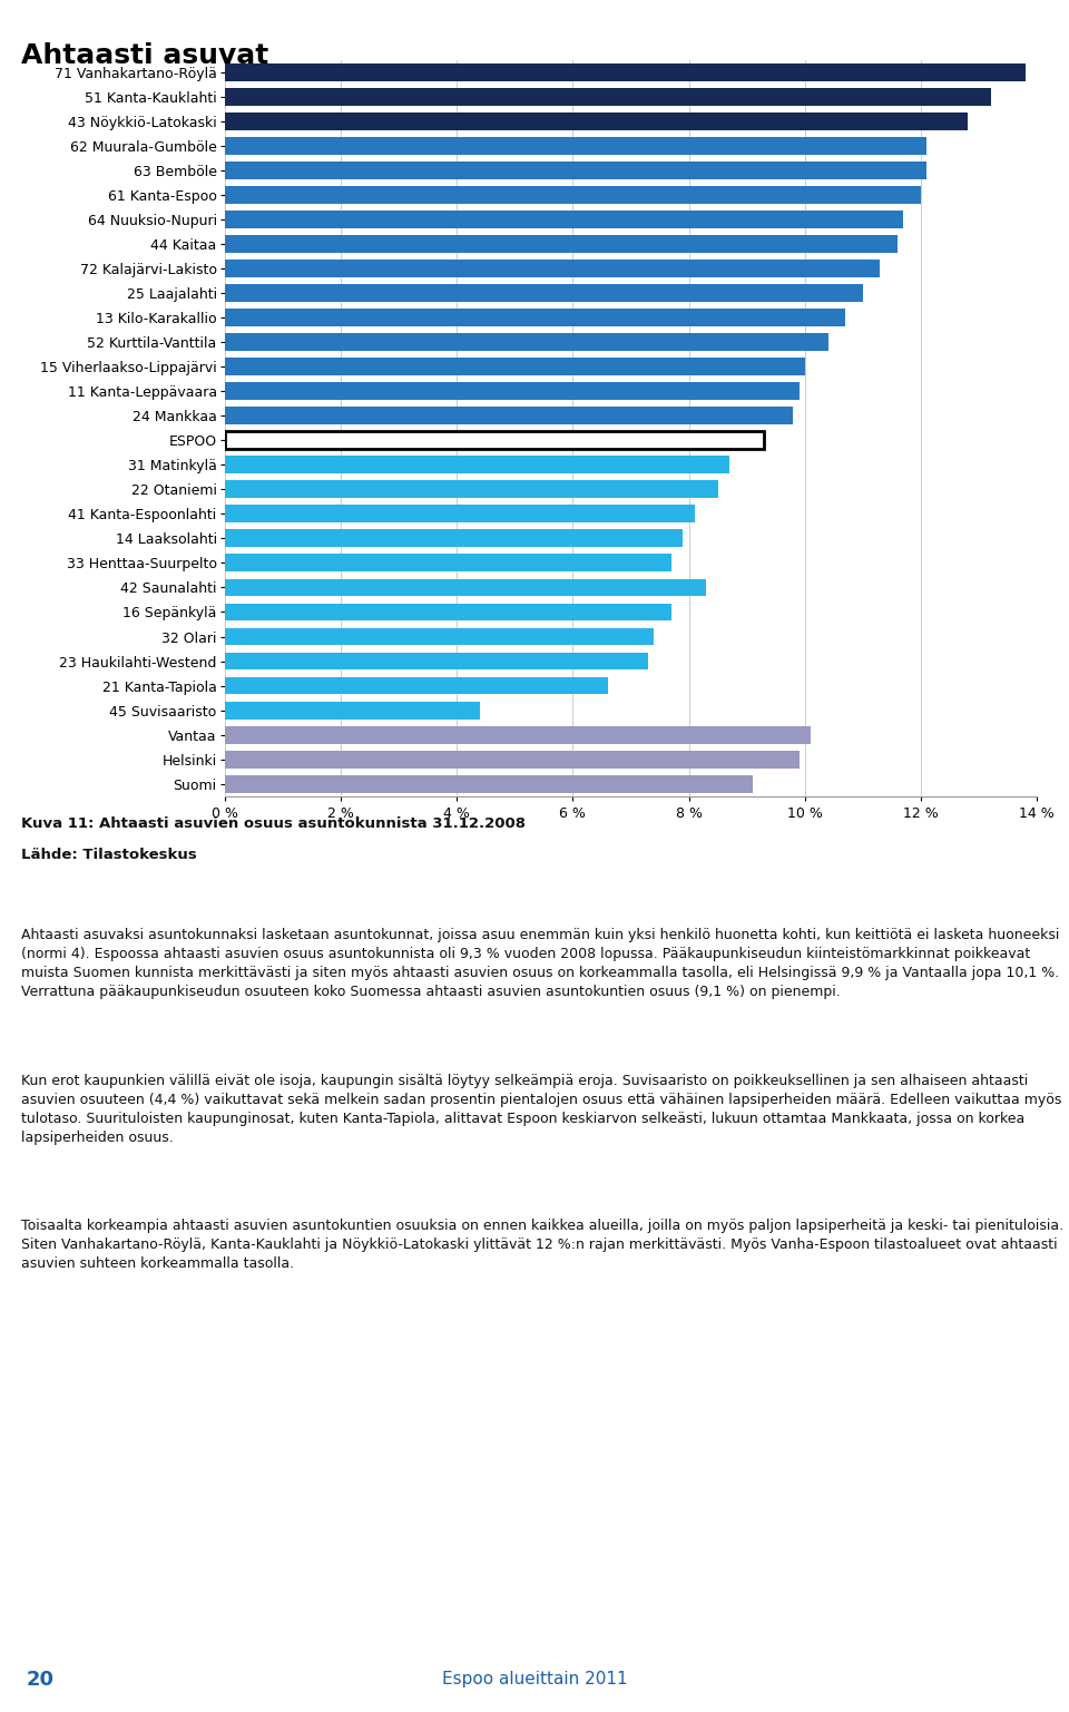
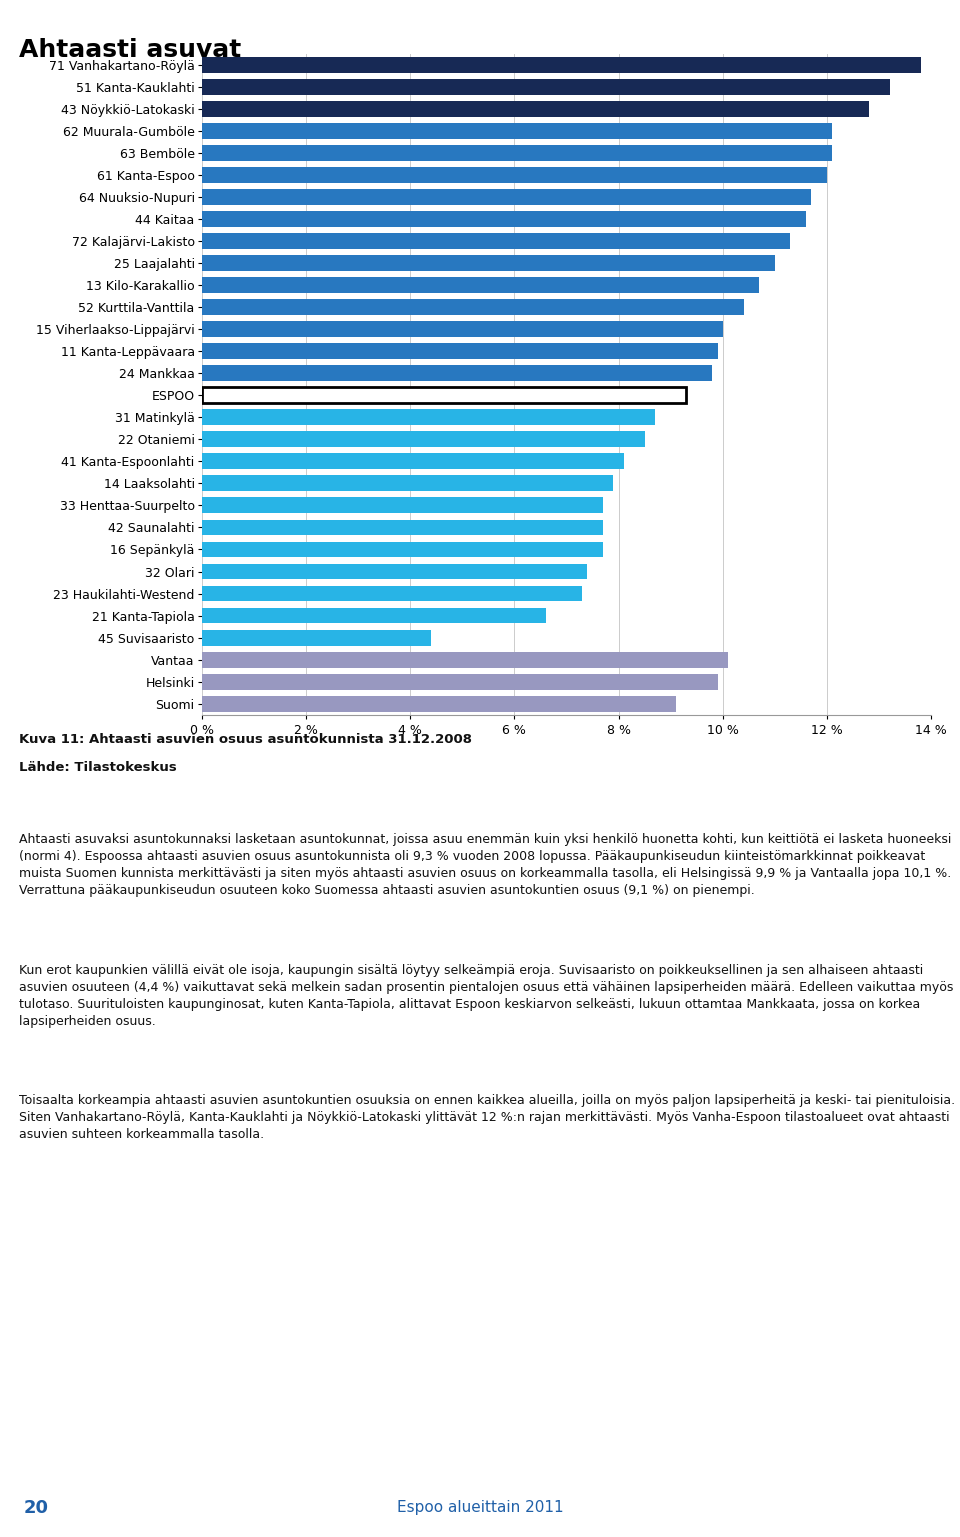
42 Saunalahti: 8.3 % -> 7.7 %
